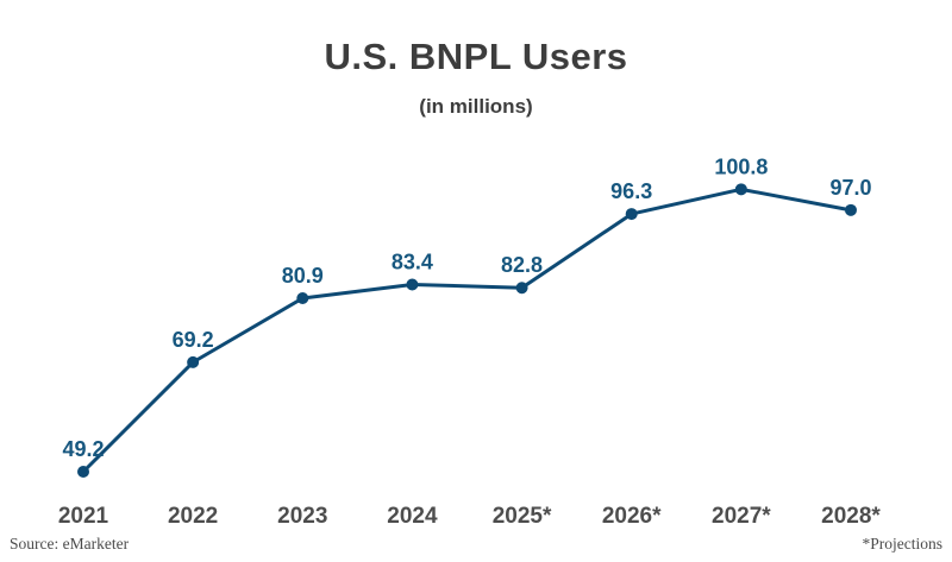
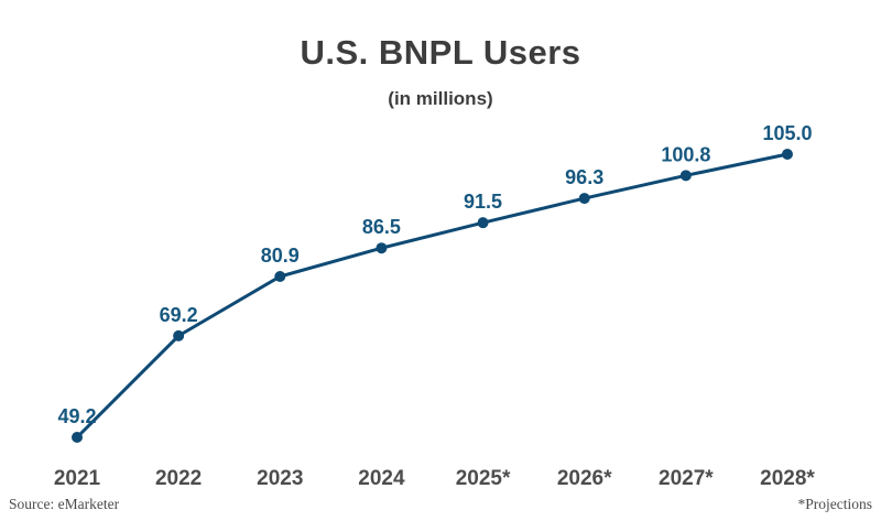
2024: 83.4 -> 86.5
2025*: 82.8 -> 91.5
2028*: 97.0 -> 105.0
